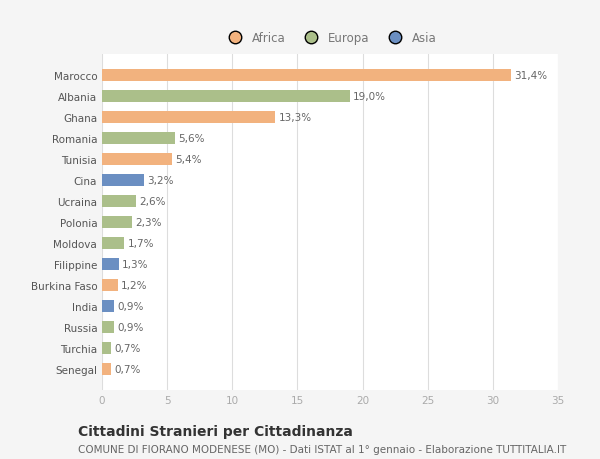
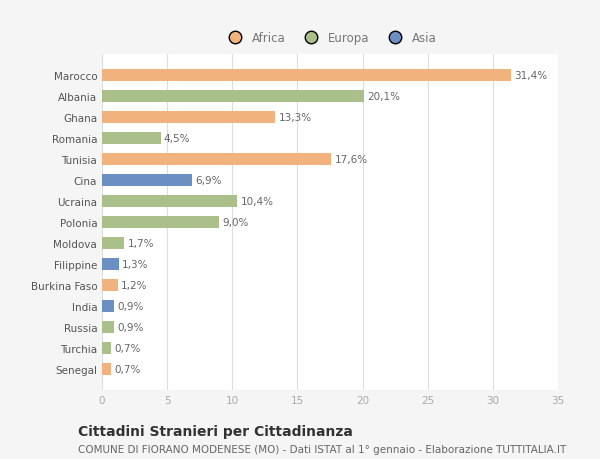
Albania: 19,0% -> 20,1%
Romania: 5,6% -> 4,5%
Tunisia: 5,4% -> 17,6%
Cina: 3,2% -> 6,9%
Ucraina: 2,6% -> 10,4%
Polonia: 2,3% -> 9,0%
